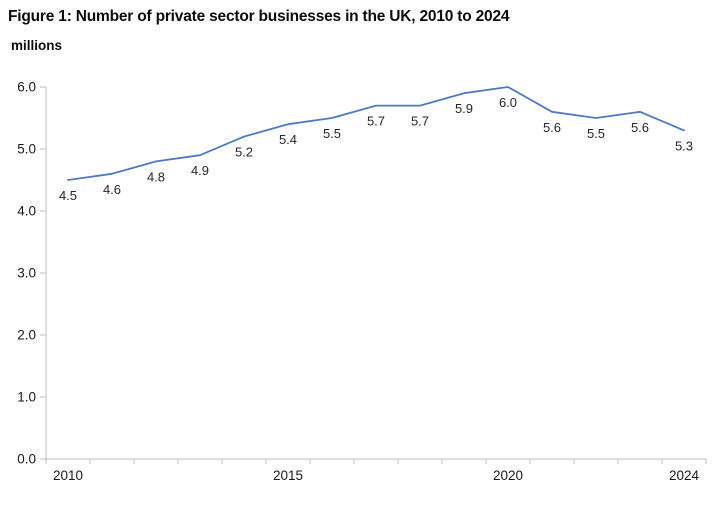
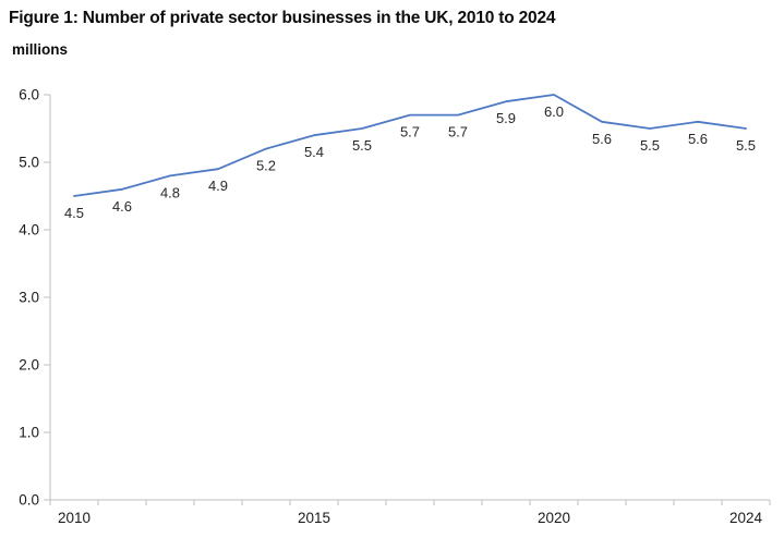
2024: 5.3 -> 5.5
